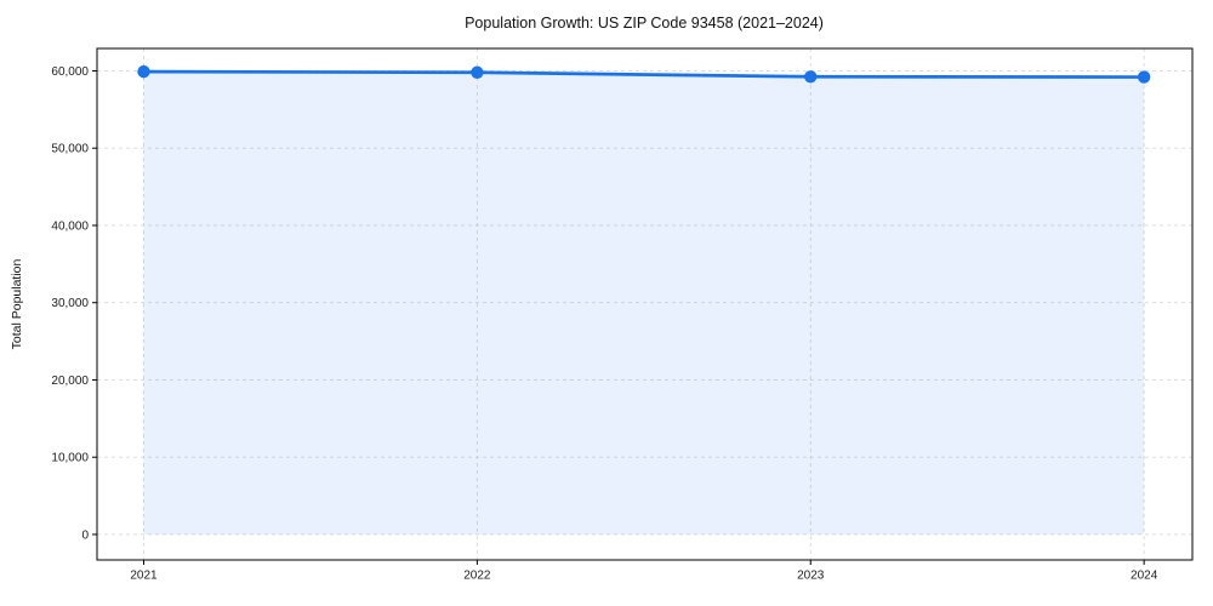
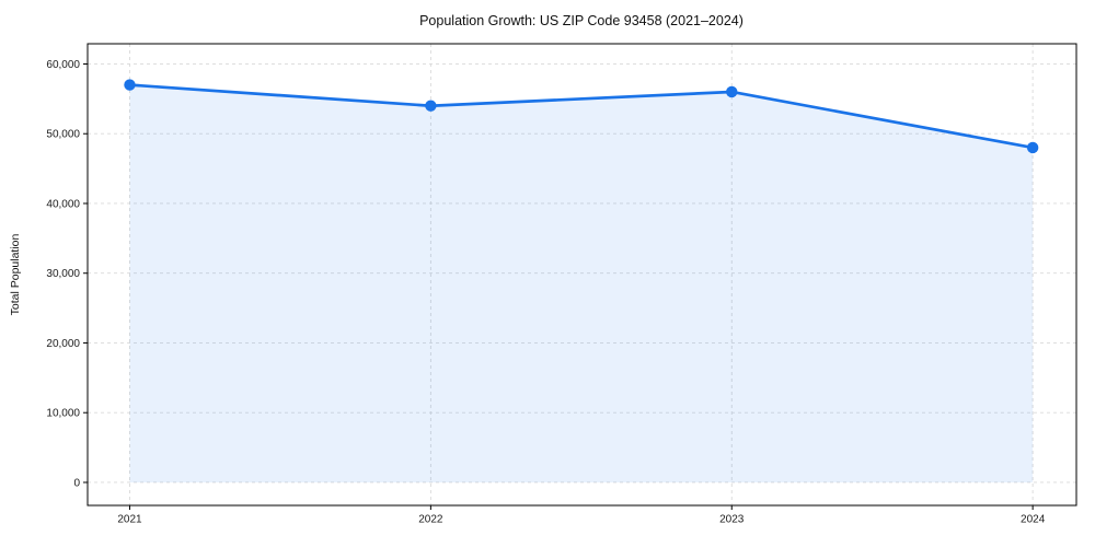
2021: 60000 -> 57000
2022: 60000 -> 54000
2023: 59000 -> 56000
2024: 59000 -> 48000
